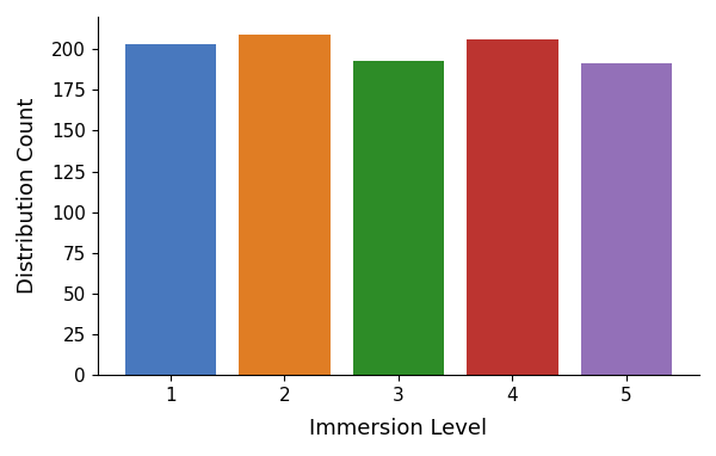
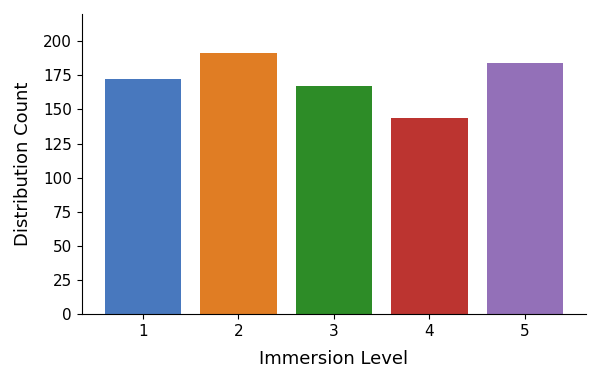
1: 203 -> 172
2: 209 -> 191
3: 193 -> 167
4: 206 -> 144
5: 191 -> 184
